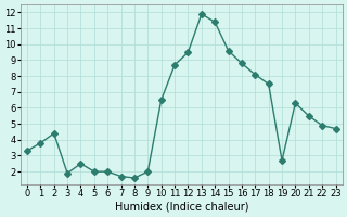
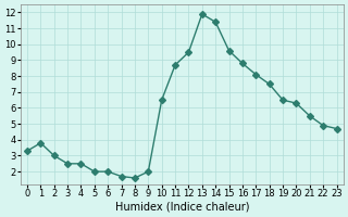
2: 4.4 -> 3.0
3: 1.9 -> 2.5
19: 2.7 -> 6.5
